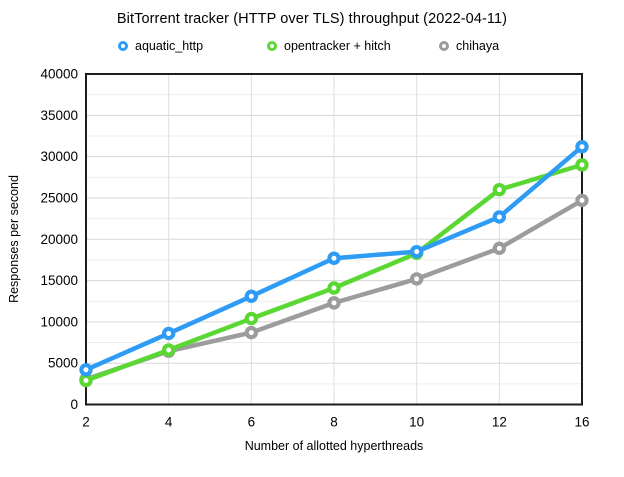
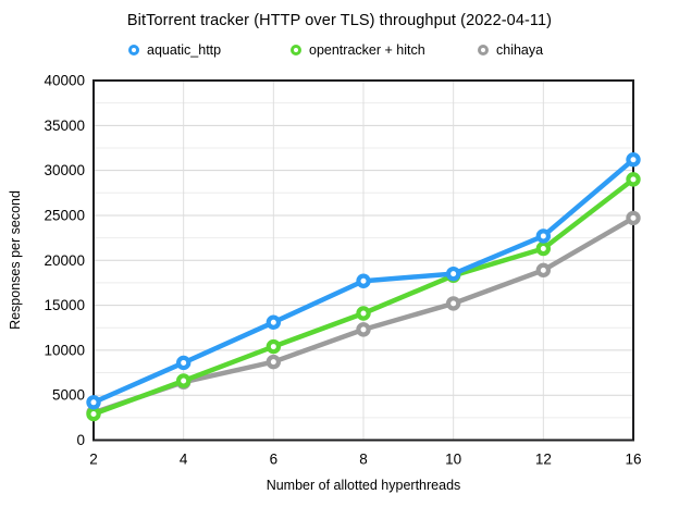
opentracker + hitch/12: 26000 -> 21000
